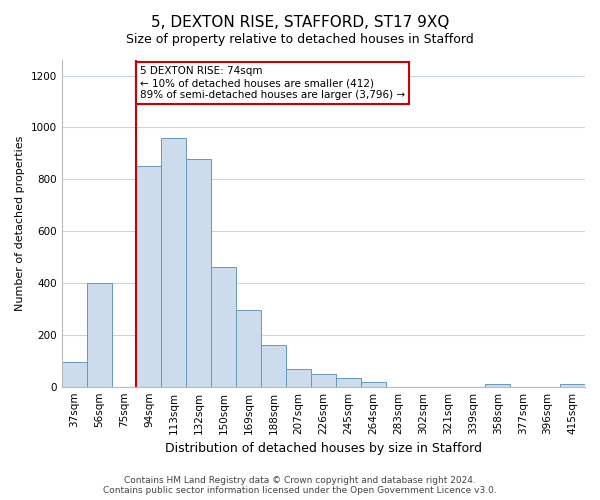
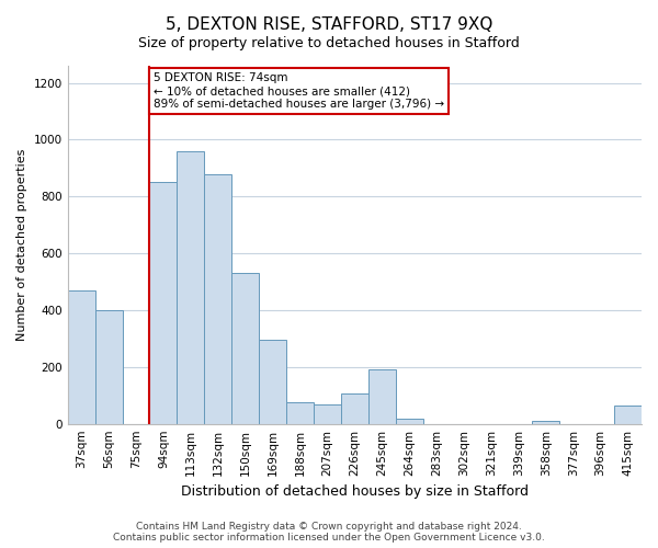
37sqm: 95 -> 470
150sqm: 460 -> 530
188sqm: 160 -> 75
226sqm: 50 -> 105
245sqm: 33 -> 190
415sqm: 12 -> 65
